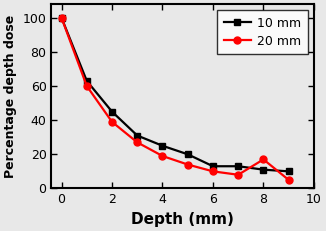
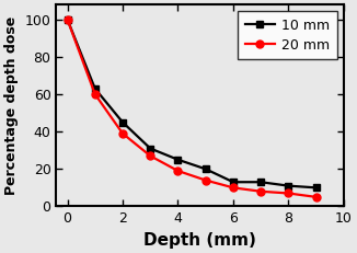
20 mm/8: 17 -> 7
